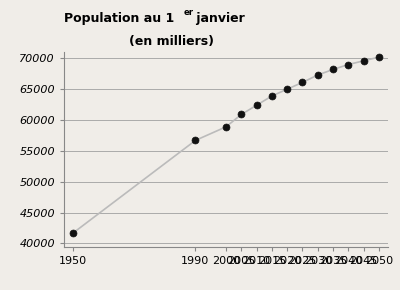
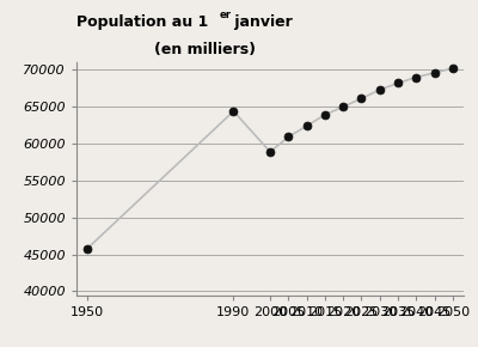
1950: 41700 -> 45800
1990: 56700 -> 64400
